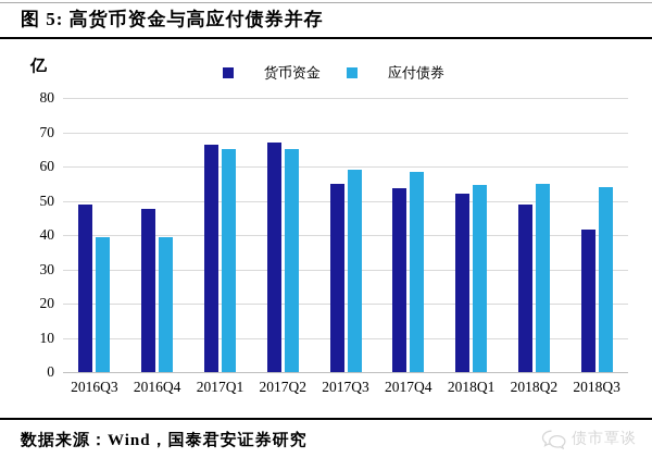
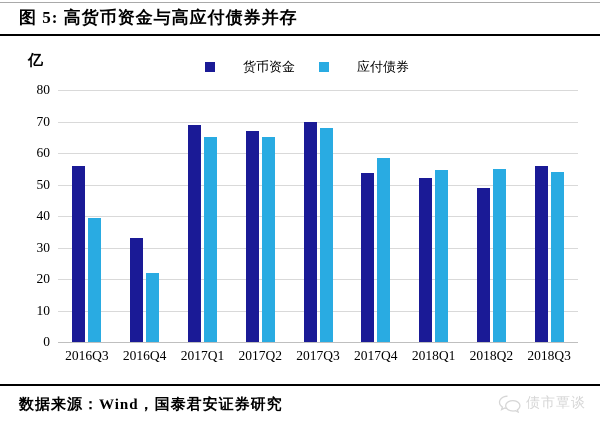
货币资金/2016Q3: 49 -> 56
货币资金/2016Q4: 48 -> 33
应付债券/2016Q4: 40 -> 22
货币资金/2017Q1: 66 -> 69
货币资金/2017Q3: 55 -> 70
应付债券/2017Q3: 59 -> 68
货币资金/2018Q3: 42 -> 56
